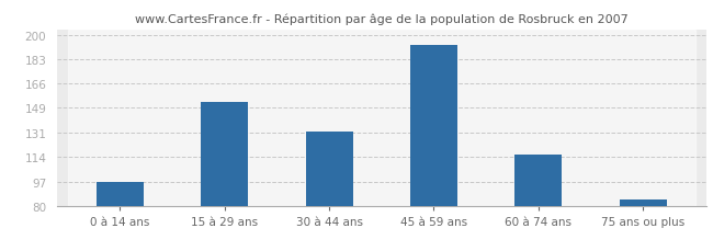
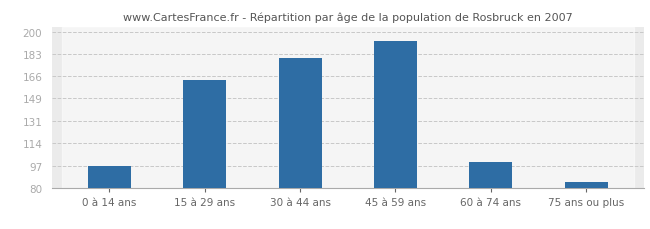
15 à 29 ans: 153 -> 163
30 à 44 ans: 132 -> 180
60 à 74 ans: 116 -> 100
